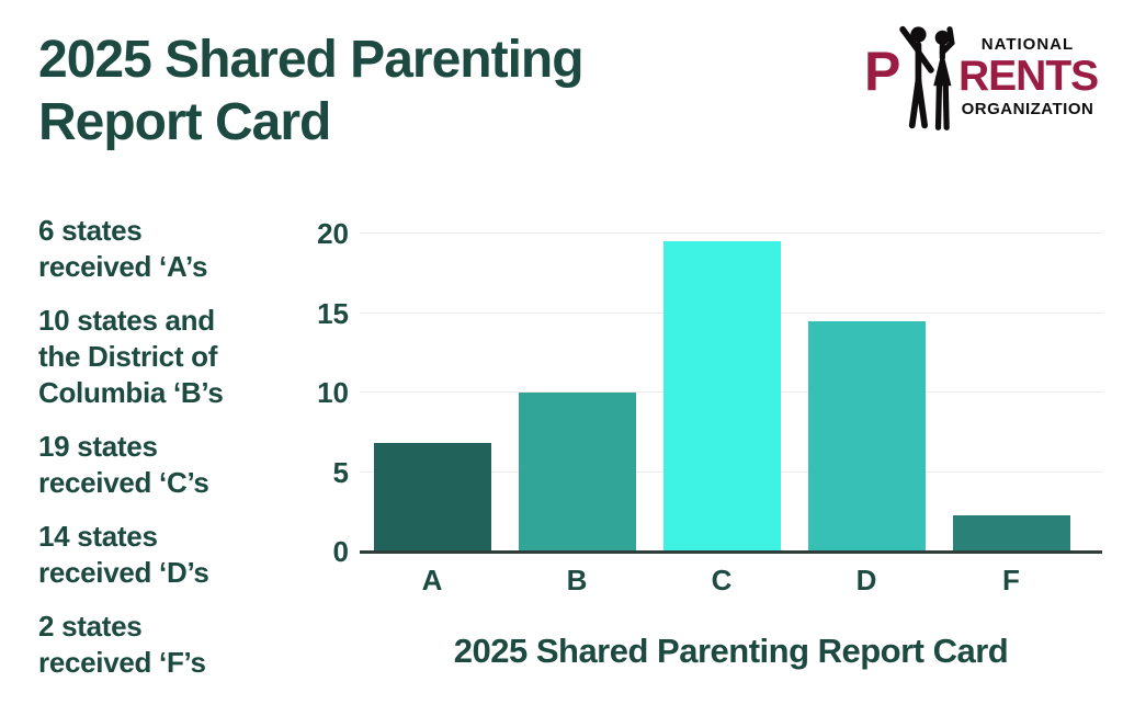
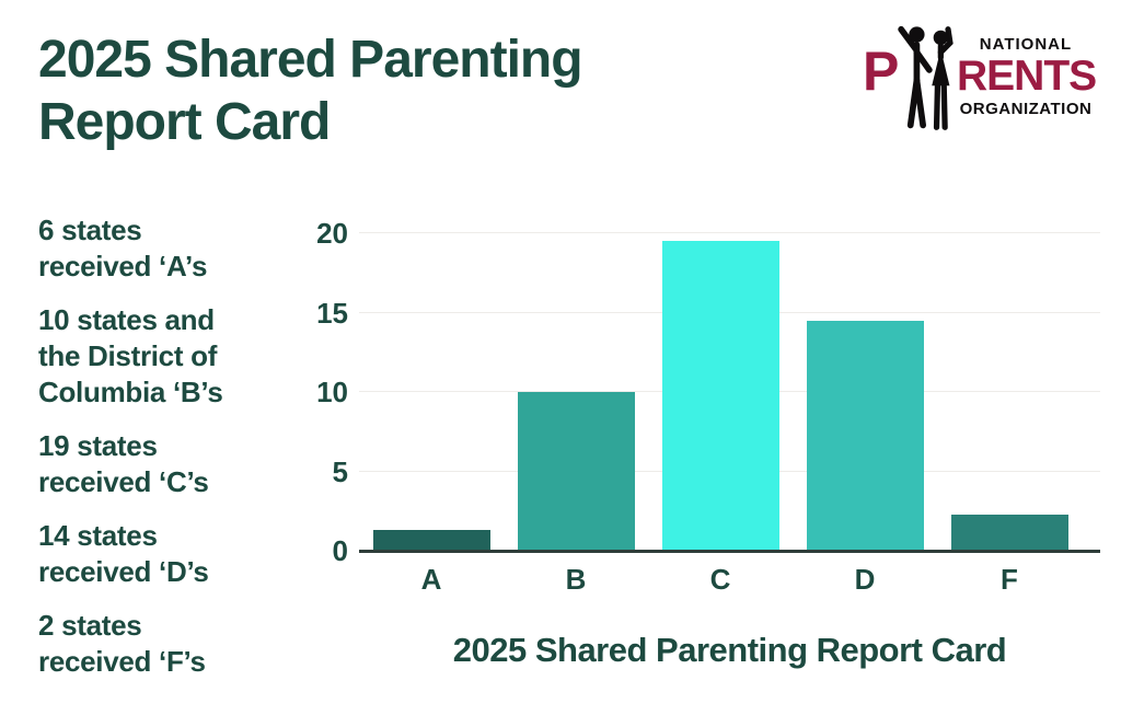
A: 6.8 -> 1.3
